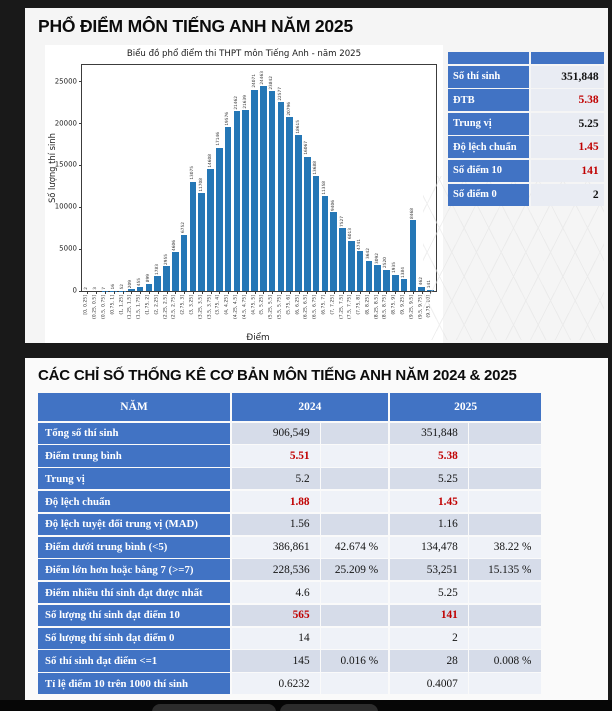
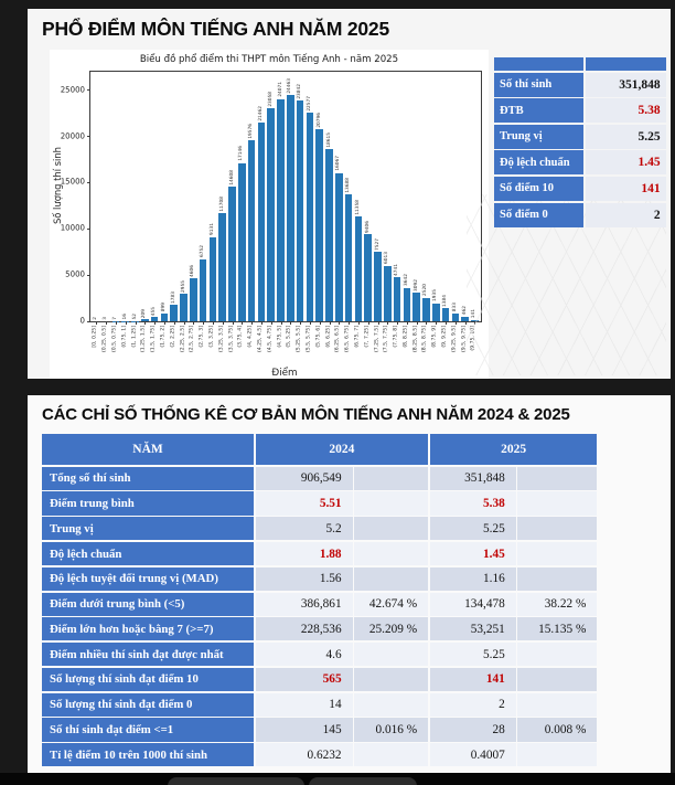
(3, 3.25]: 13075 -> 9131
(4.5, 4.75]: 21639 -> 23058
(9.25, 9.5]: 8468 -> 833
